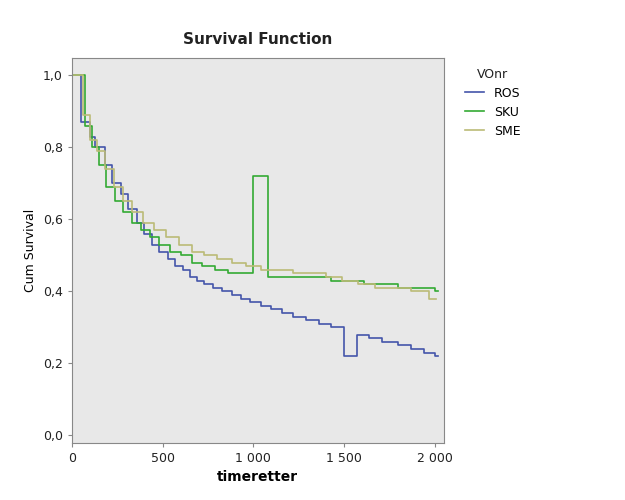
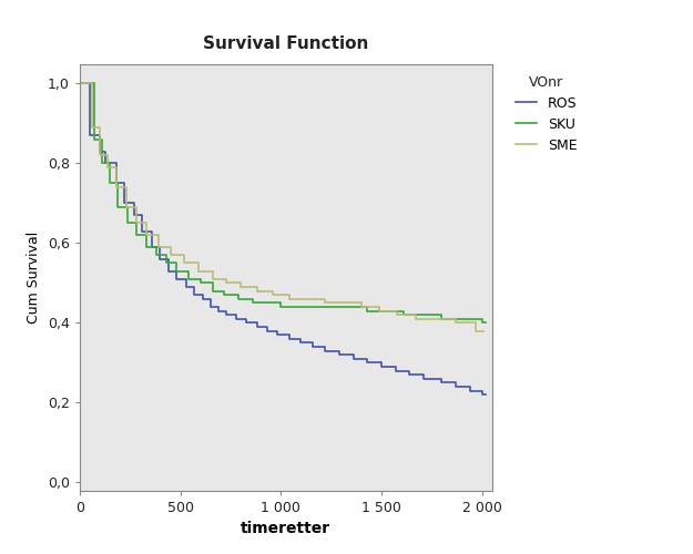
SKU/1 000: 0,72 -> 0,44
ROS/1 500: 0,22 -> 0,29
